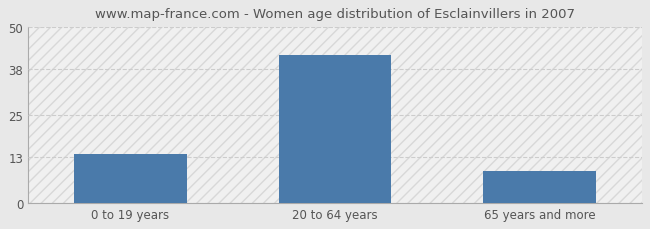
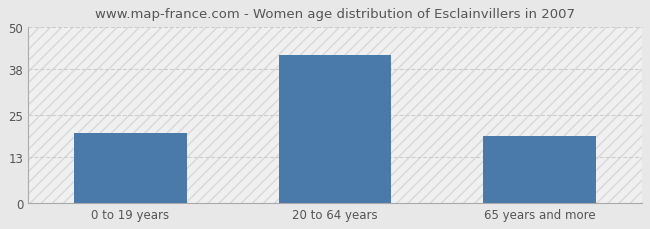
0 to 19 years: 14 -> 20
65 years and more: 9 -> 19
